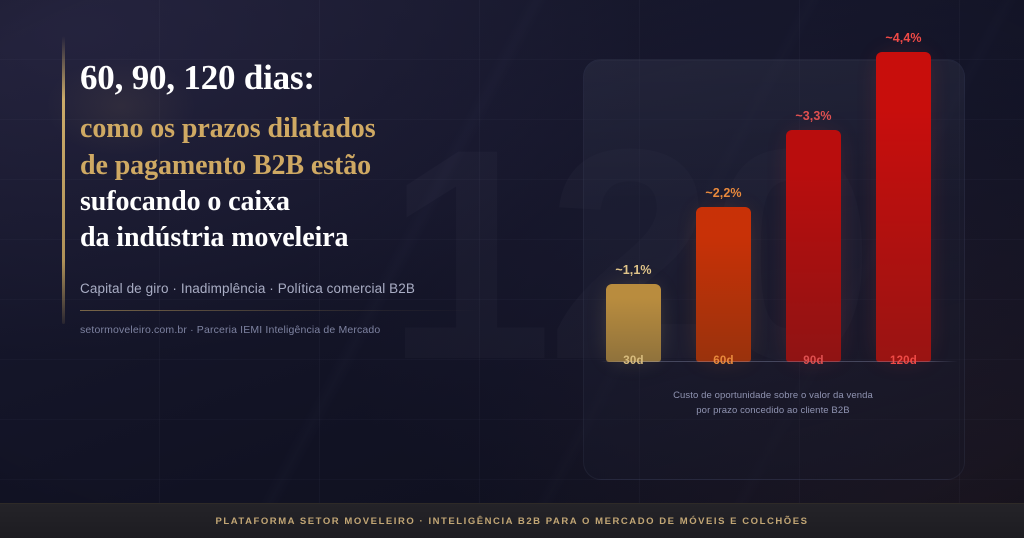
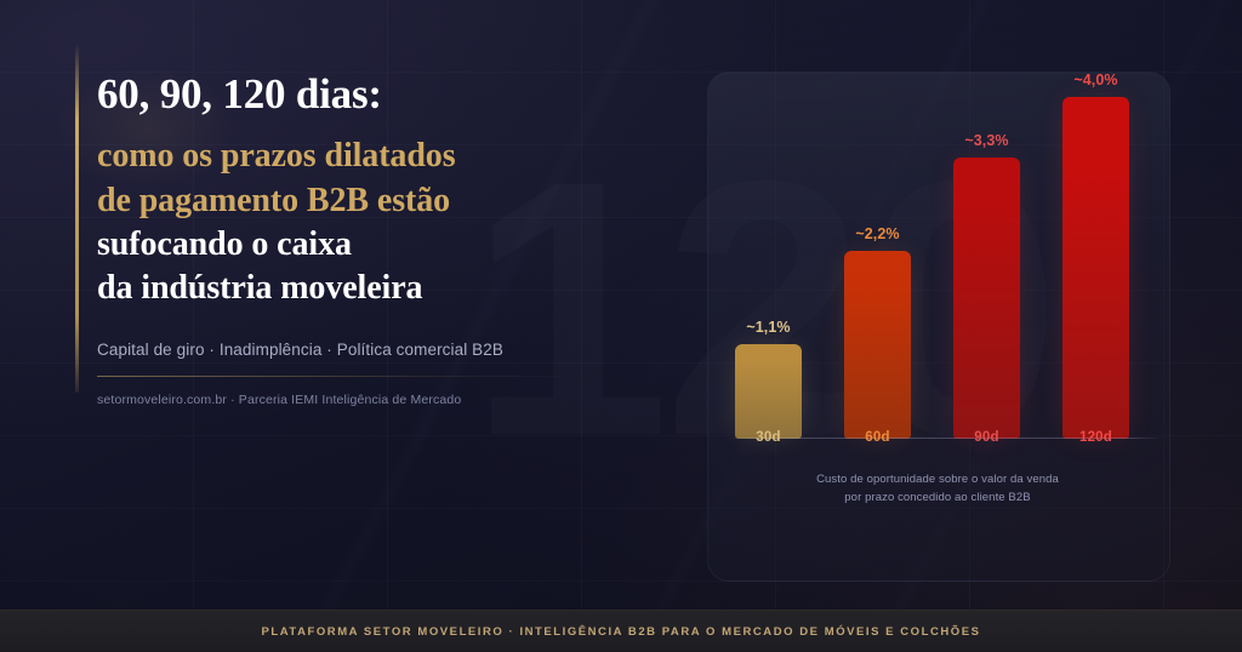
120d: 4,4 -> 4,0
